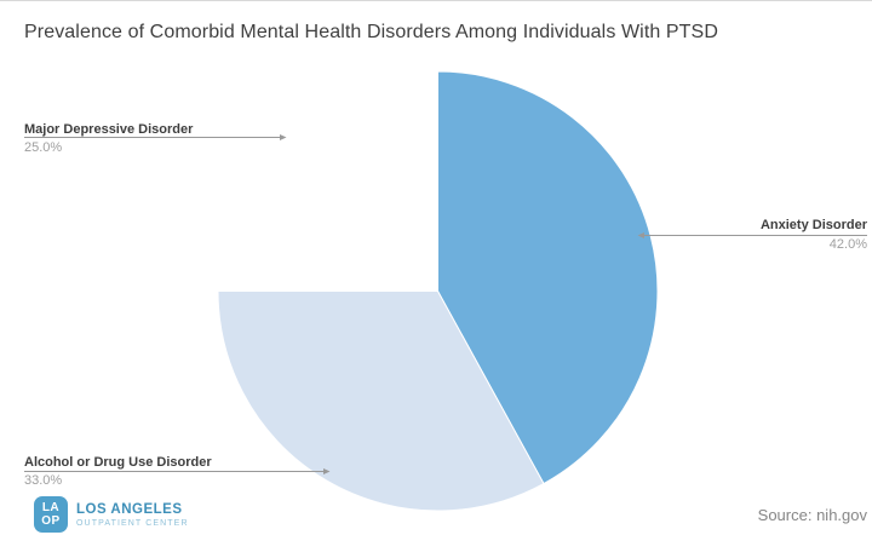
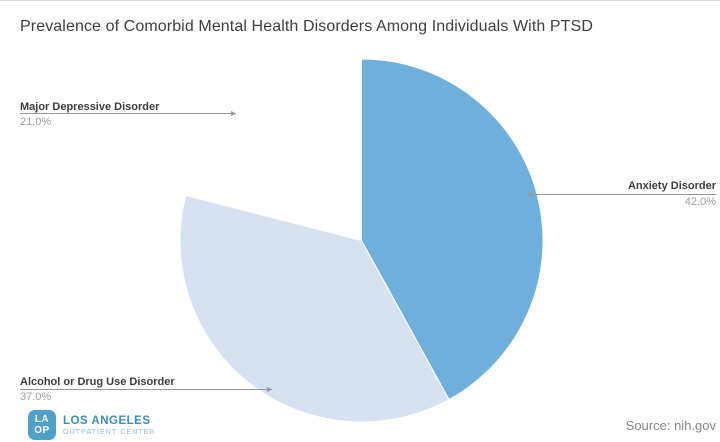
Alcohol or Drug Use Disorder: 33.0% -> 37.0%
Major Depressive Disorder: 25.0% -> 21.0%
